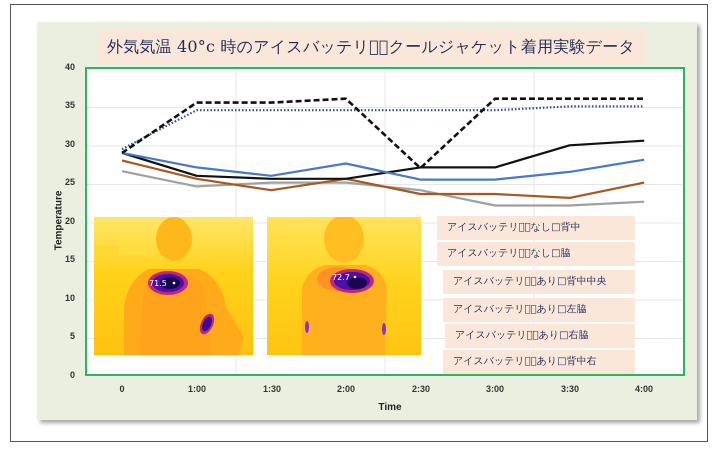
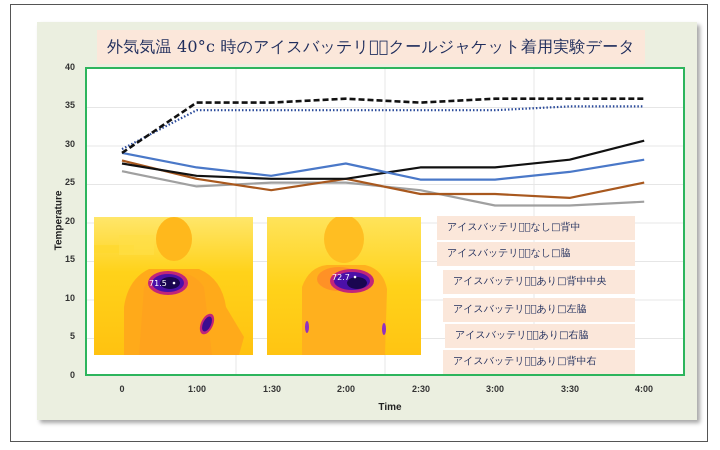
アイスバッテリーﾟあり□背中中央/0: 29 -> 28
アイスバッテリーﾟなし□背中/2:30: 27 -> 36
アイスバッテリーﾟあり□背中中央/3:30: 30 -> 28
